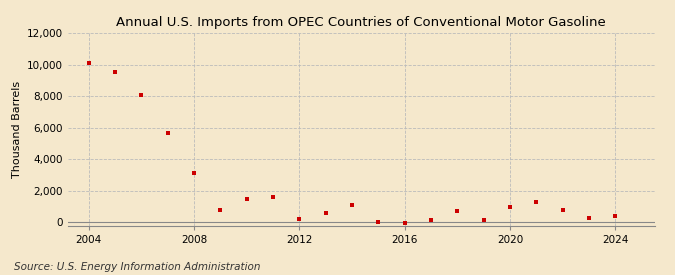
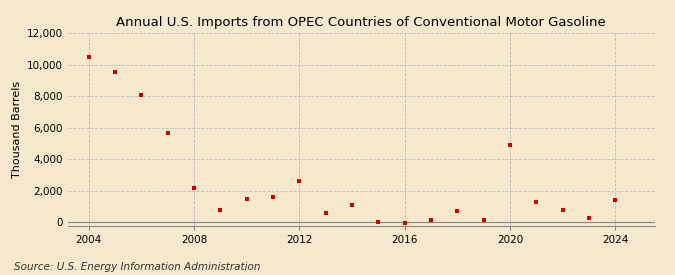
2004: 10,100 -> 10,500
2008: 3,200 -> 2,200
2012: 200 -> 2,600
2020: 1,000 -> 4,900
2024: 400 -> 1,400
